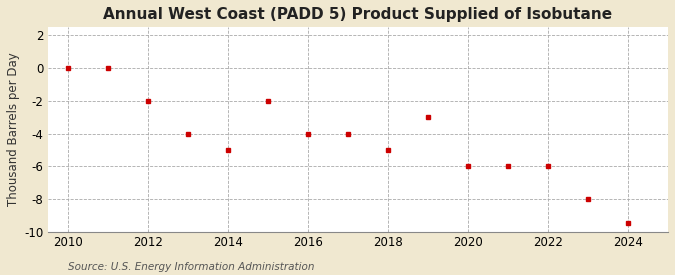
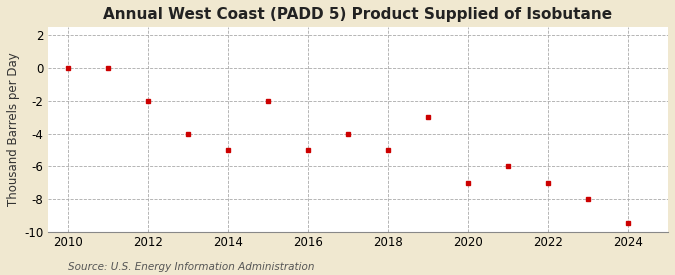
2016: -4.0 -> -5.0
2020: -6.0 -> -7.0
2022: -6.0 -> -7.0
